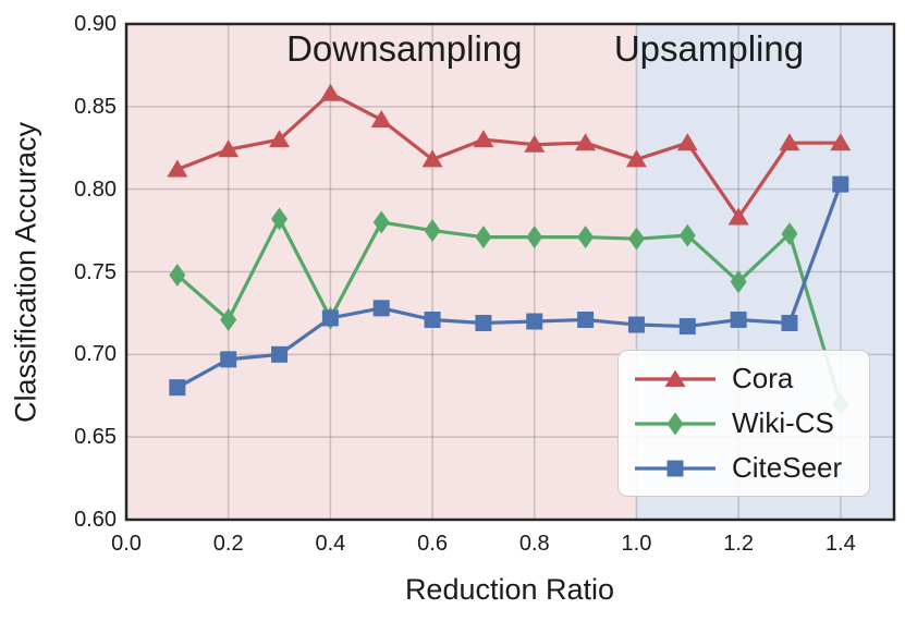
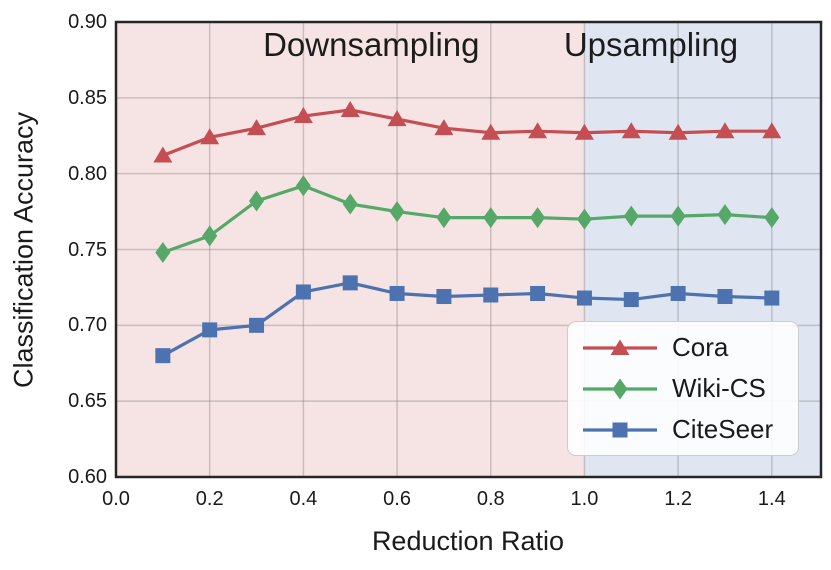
Wiki-CS/0.2: 0.721 -> 0.759
Cora/0.4: 0.858 -> 0.838
Wiki-CS/0.4: 0.722 -> 0.792
Cora/0.6: 0.818 -> 0.836
Cora/1.0: 0.818 -> 0.827
Cora/1.2: 0.783 -> 0.827
Wiki-CS/1.2: 0.744 -> 0.772
Wiki-CS/1.4: 0.670 -> 0.771
CiteSeer/1.4: 0.803 -> 0.718
